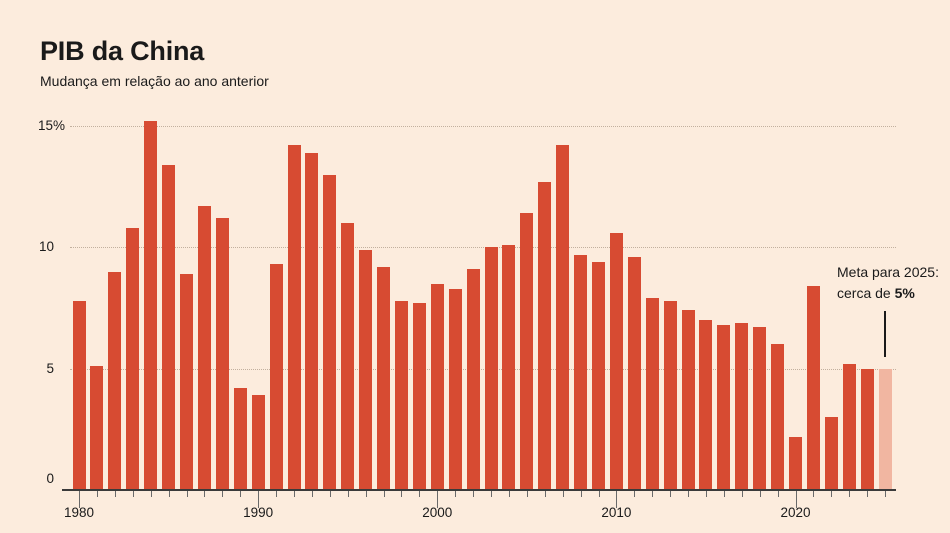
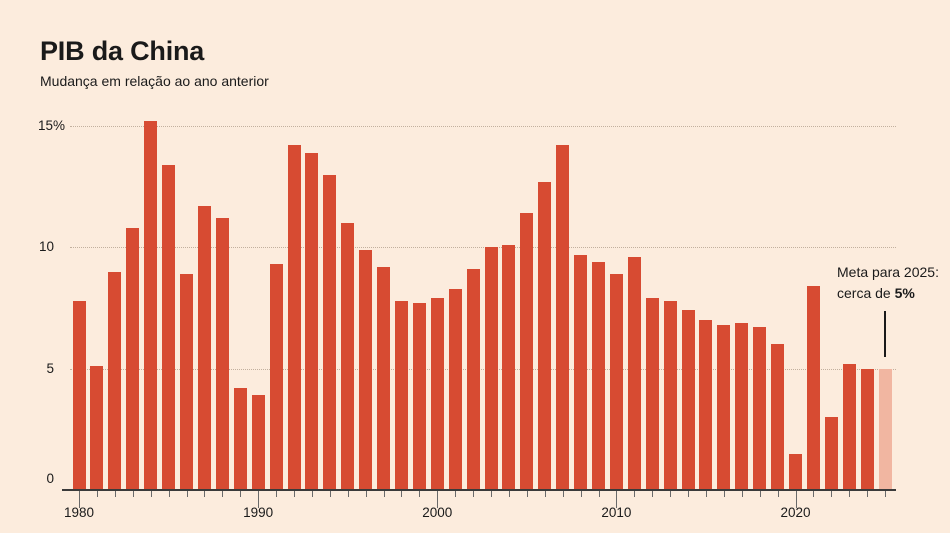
2000: 8.5 -> 7.9
2010: 10.6 -> 8.9
2020: 2.2 -> 1.5
